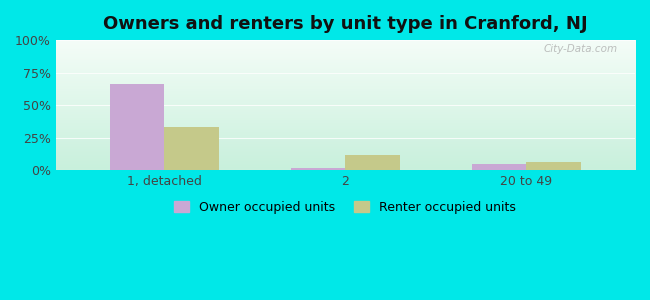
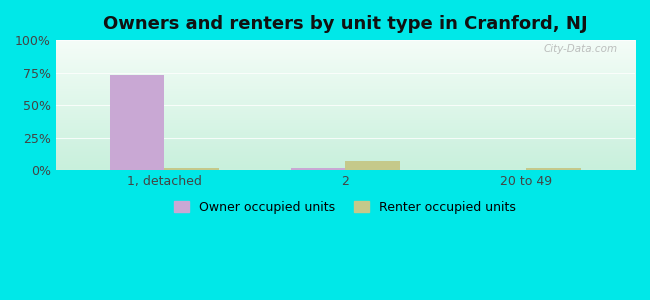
Owner occupied units/1, detached: 66% -> 73%
Renter occupied units/1, detached: 33% -> 2%
Renter occupied units/2: 12% -> 7%
Owner occupied units/20 to 49: 5% -> 0%
Renter occupied units/20 to 49: 6% -> 2%
